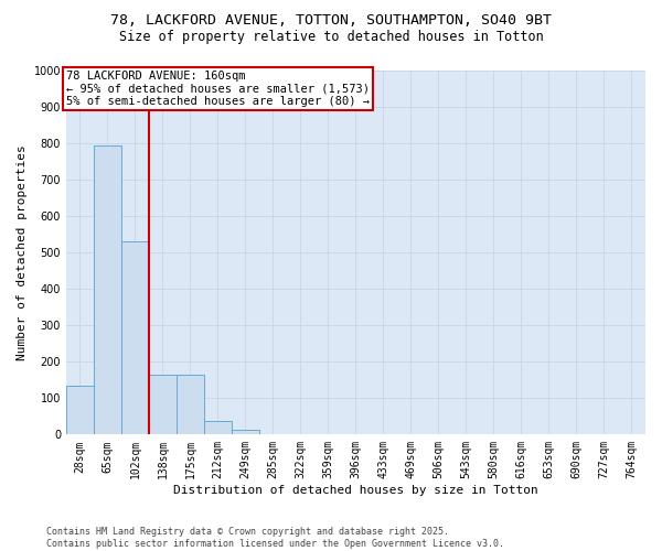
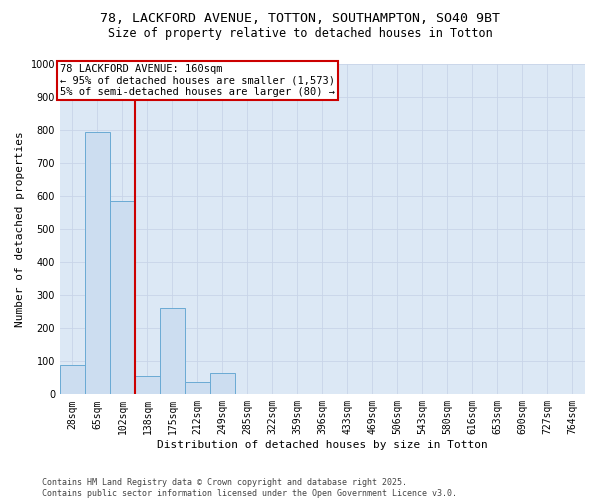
28sqm: 135 -> 90
102sqm: 530 -> 585
138sqm: 163 -> 55
175sqm: 163 -> 260
249sqm: 12 -> 65
